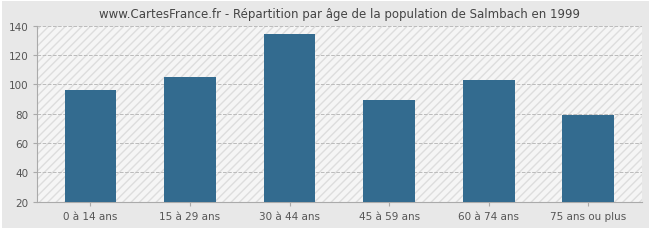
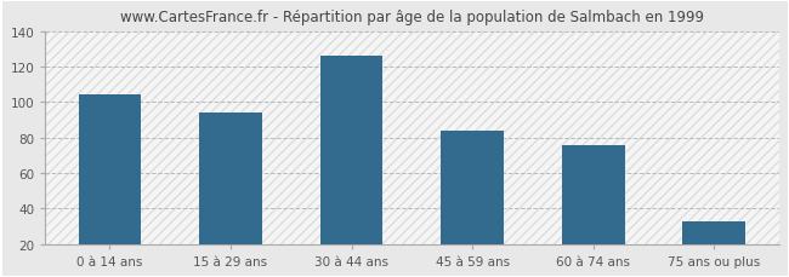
0 à 14 ans: 96 -> 104
15 à 29 ans: 105 -> 94
30 à 44 ans: 134 -> 126
45 à 59 ans: 89 -> 84
60 à 74 ans: 103 -> 76
75 ans ou plus: 79 -> 33
